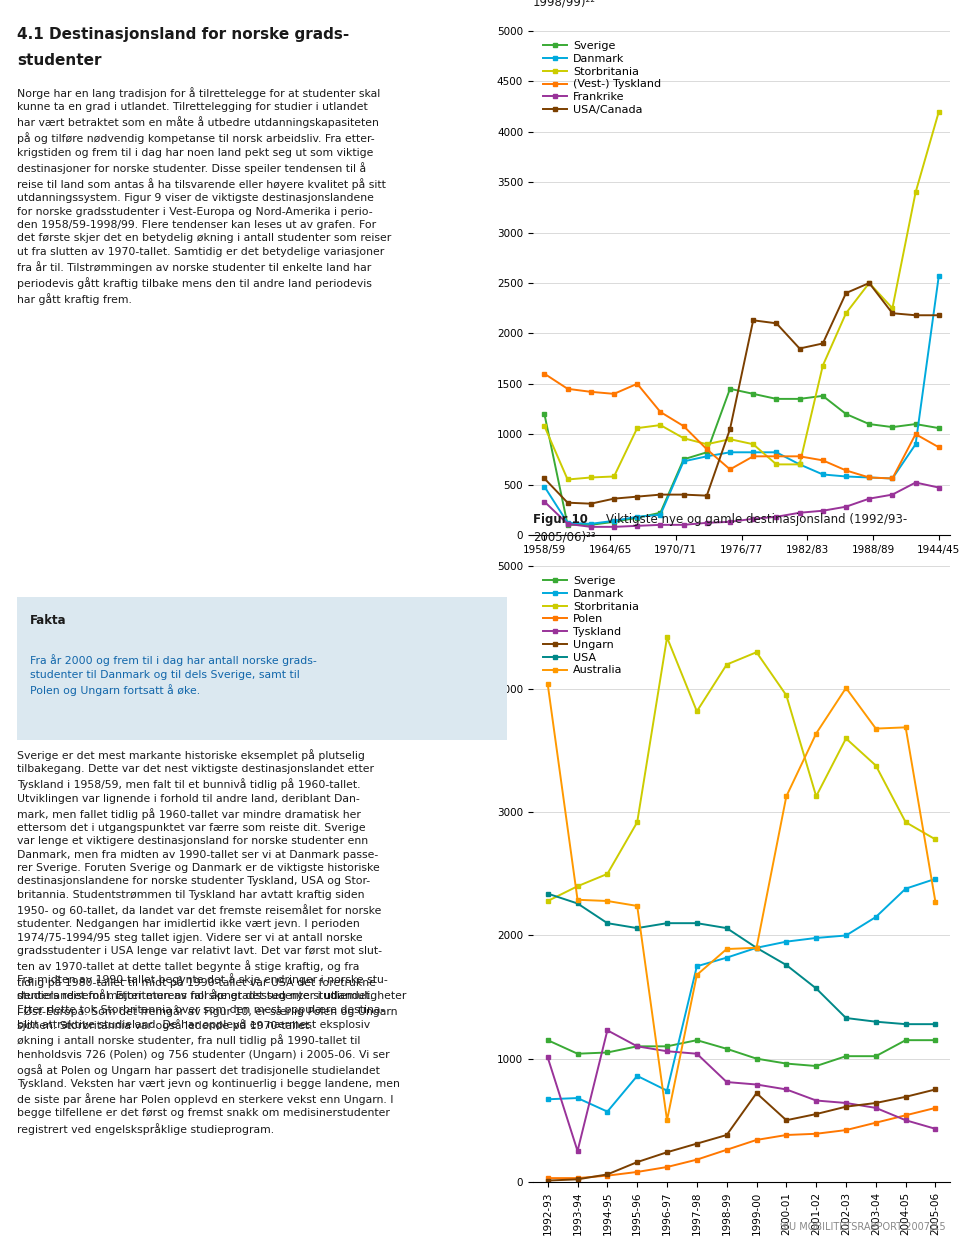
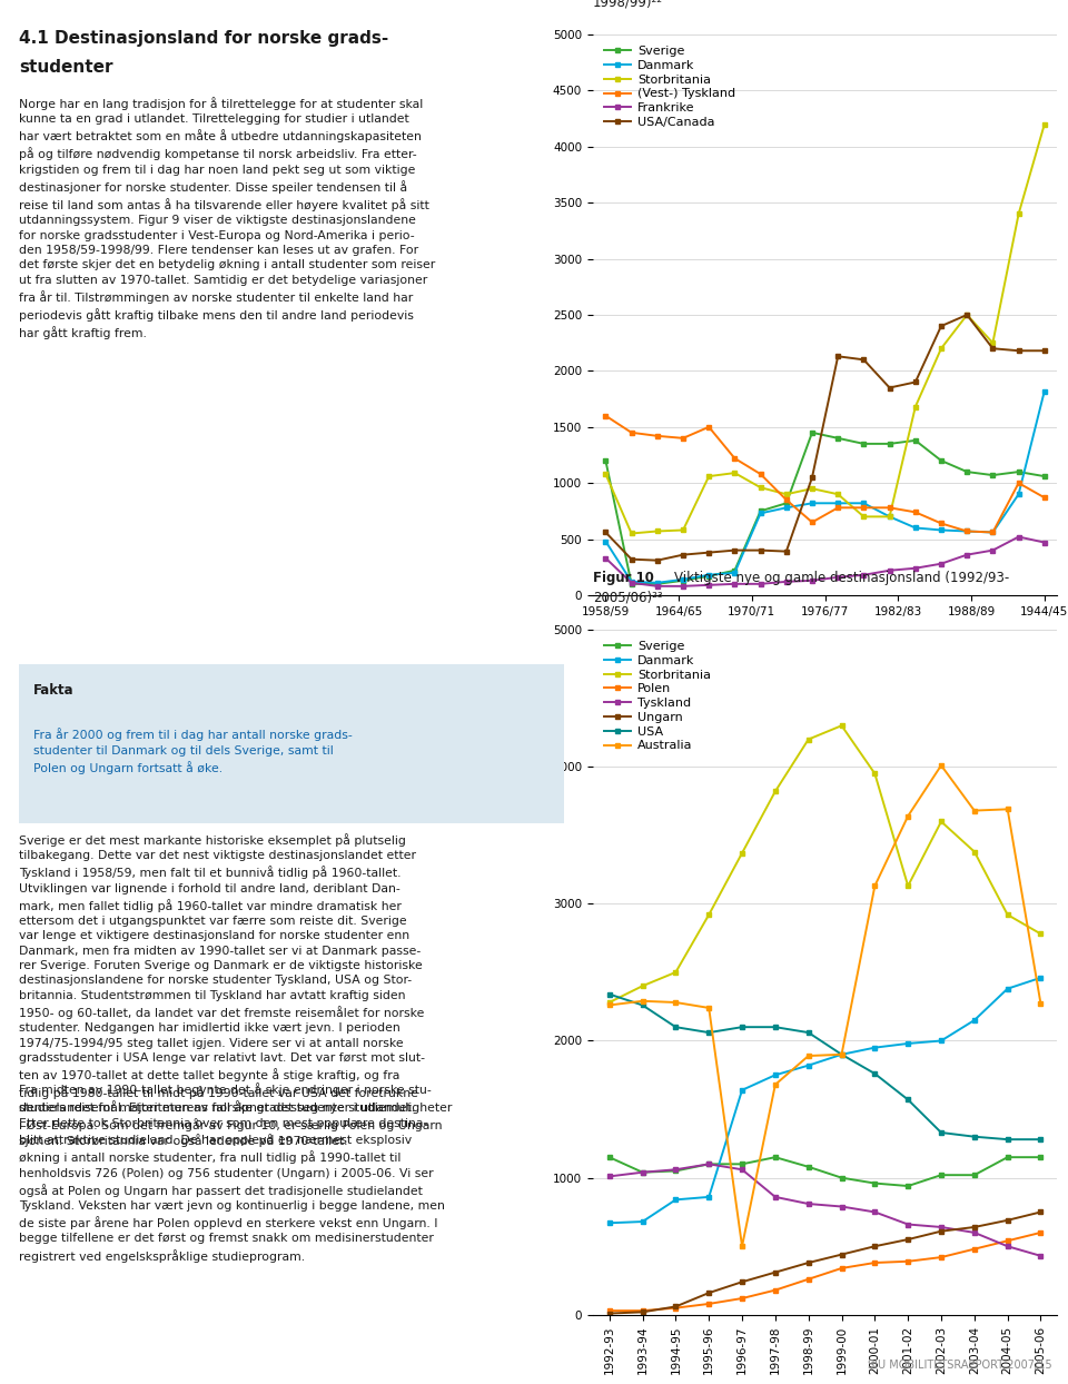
Danmark/1944/45: 2570 -> 1820
Australia/1992-93: 4040 -> 2260
Tyskland/1993-94: 250 -> 1040
Danmark/1994-95: 570 -> 840
Tyskland/1994-95: 1230 -> 1060
Danmark/1996-97: 740 -> 1640
Storbritania/1996-97: 4420 -> 3370
Tyskland/1997-98: 1040 -> 860
Ungarn/1999-00: 720 -> 440
